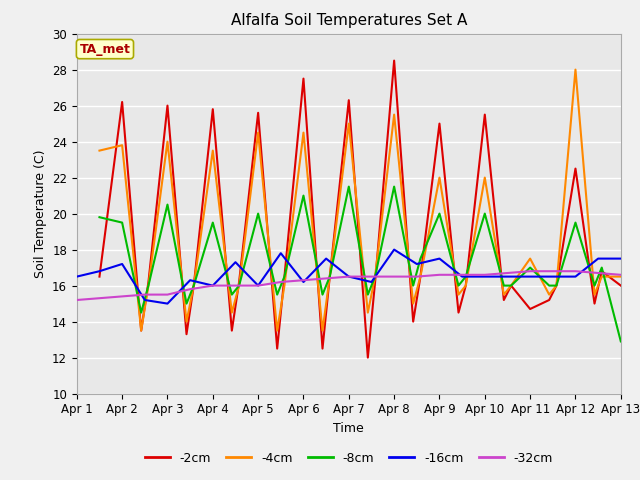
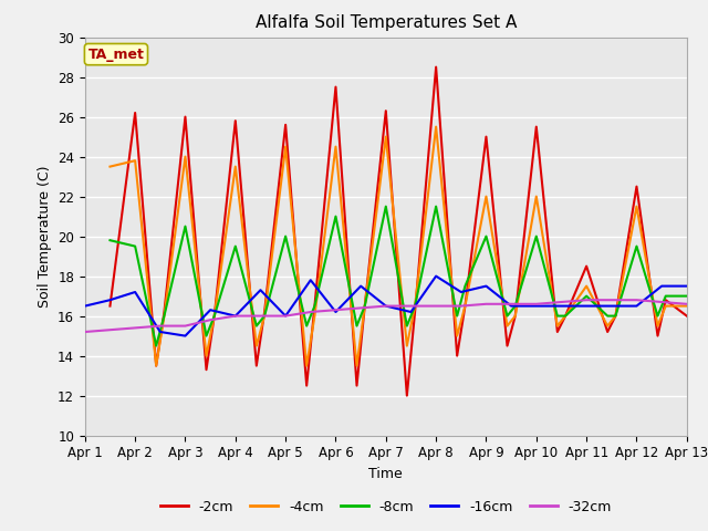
-2cm/Apr 11: 14.7 -> 18.5
-4cm/Apr 12: 28.0 -> 21.5
-8cm/Apr 13: 12.9 -> 17.0
